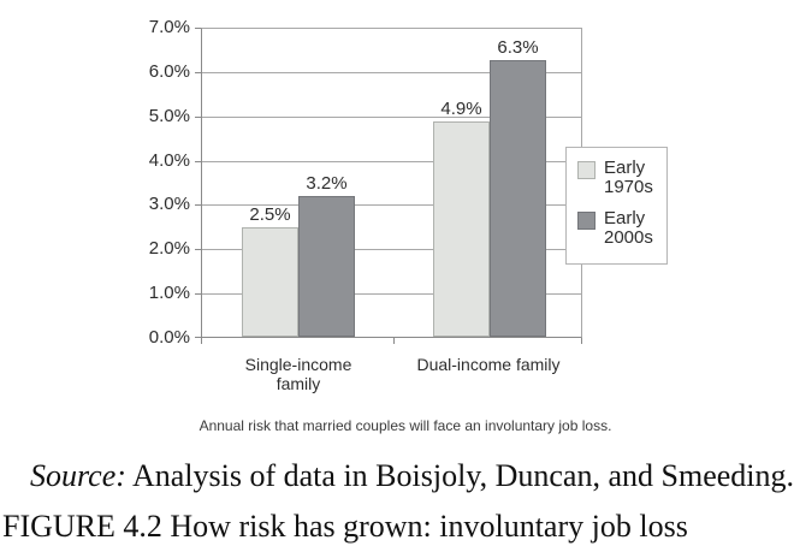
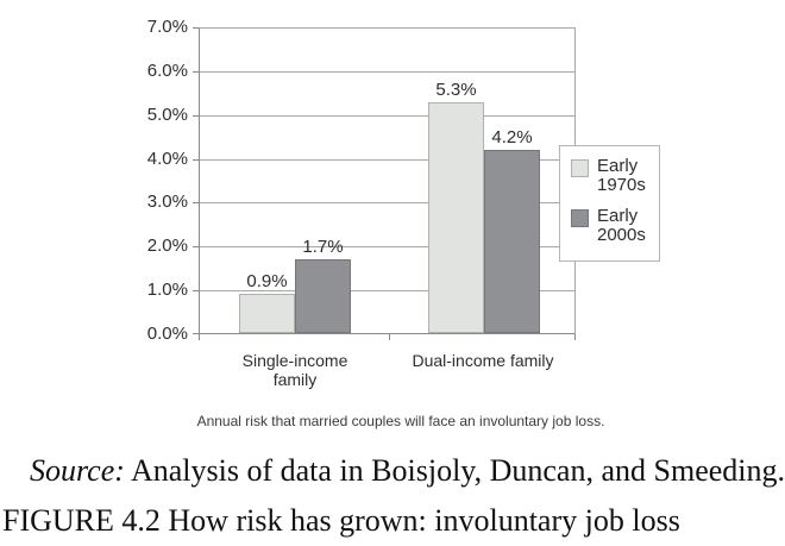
Early 1970s/Single-income family: 2.5% -> 0.9%
Early 2000s/Single-income family: 3.2% -> 1.7%
Early 1970s/Dual-income family: 4.9% -> 5.3%
Early 2000s/Dual-income family: 6.3% -> 4.2%
